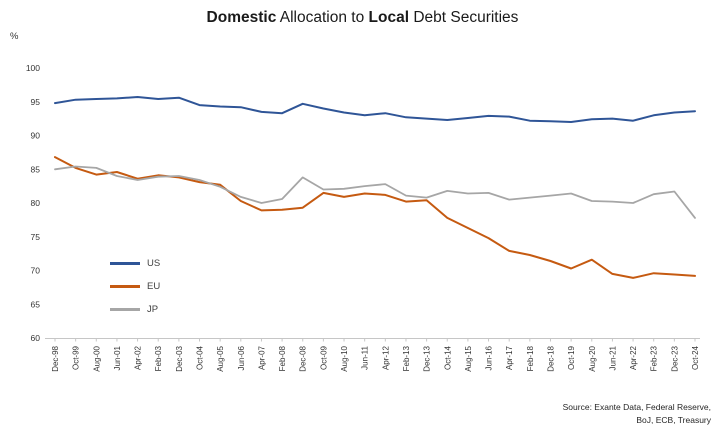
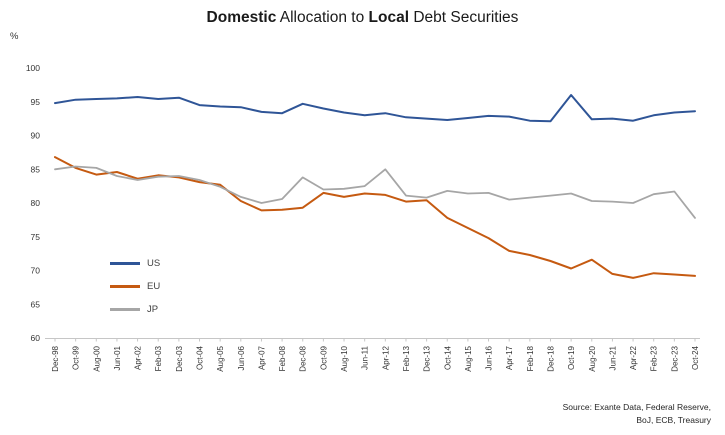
JP/Apr-12: 83 -> 85
US/Oct-19: 92 -> 96
